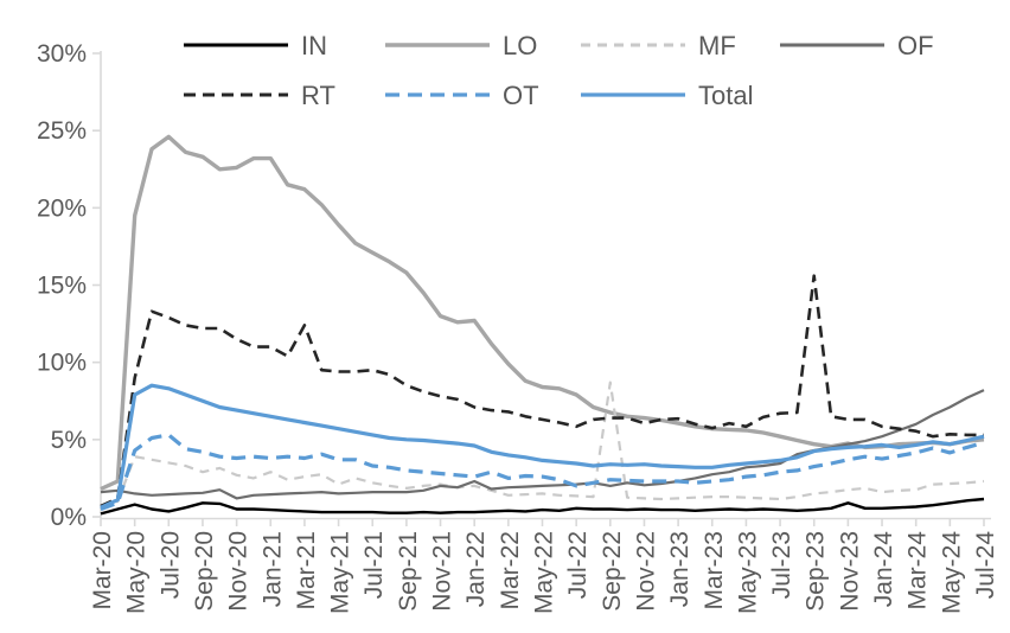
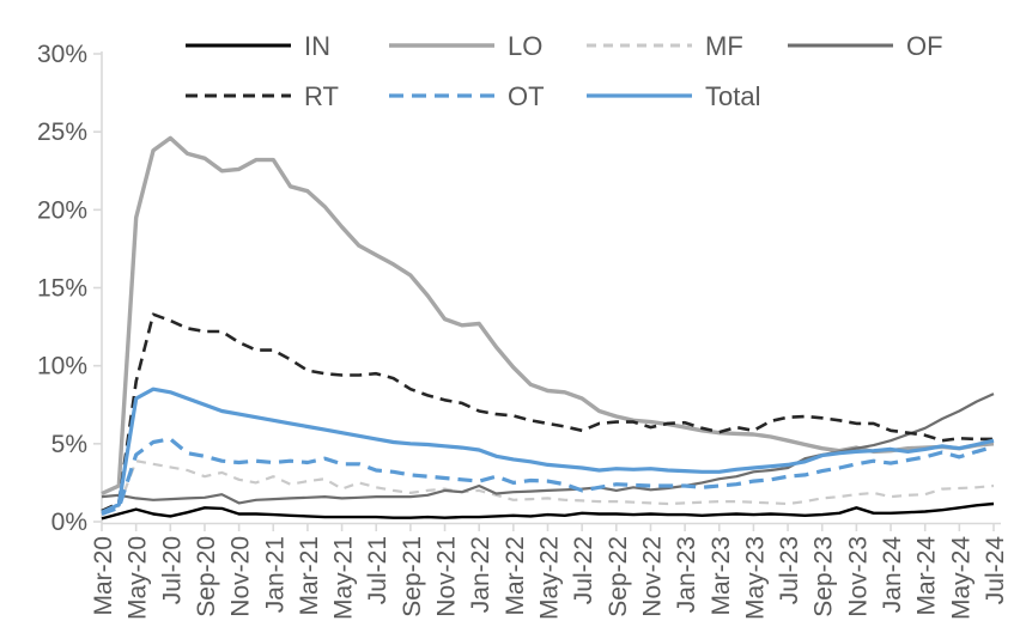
RT/Mar-21: 12.4% -> 9.7%
MF/Sep-22: 8.7% -> 1.3%
RT/Sep-23: 15.6% -> 6.7%
